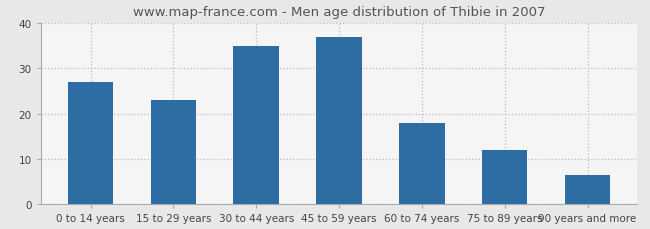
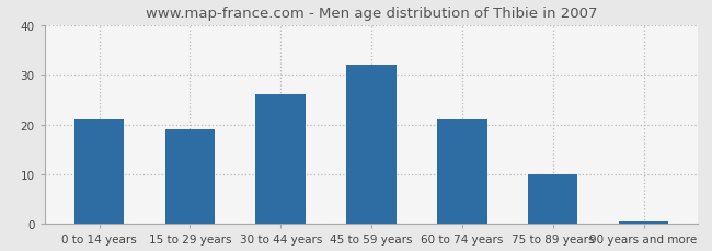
0 to 14 years: 27.0 -> 21.0
15 to 29 years: 23.0 -> 19.0
30 to 44 years: 35.0 -> 26.0
45 to 59 years: 37.0 -> 32.0
60 to 74 years: 18.0 -> 21.0
75 to 89 years: 12.0 -> 10.0
90 years and more: 6.5 -> 0.5
